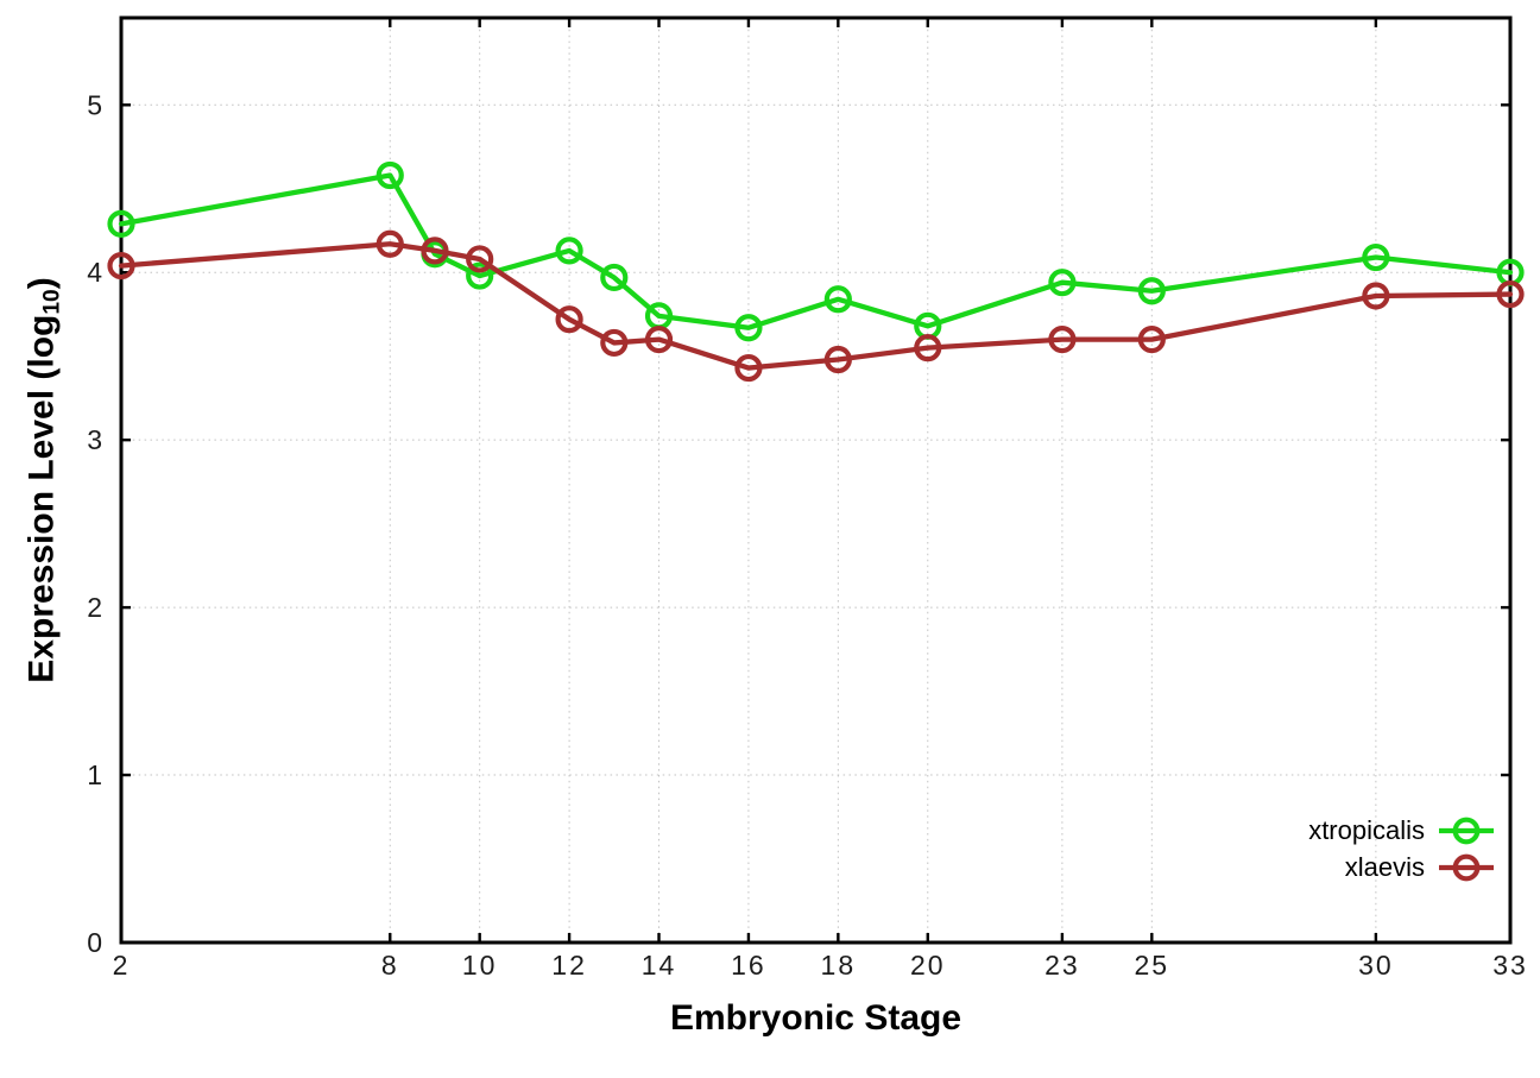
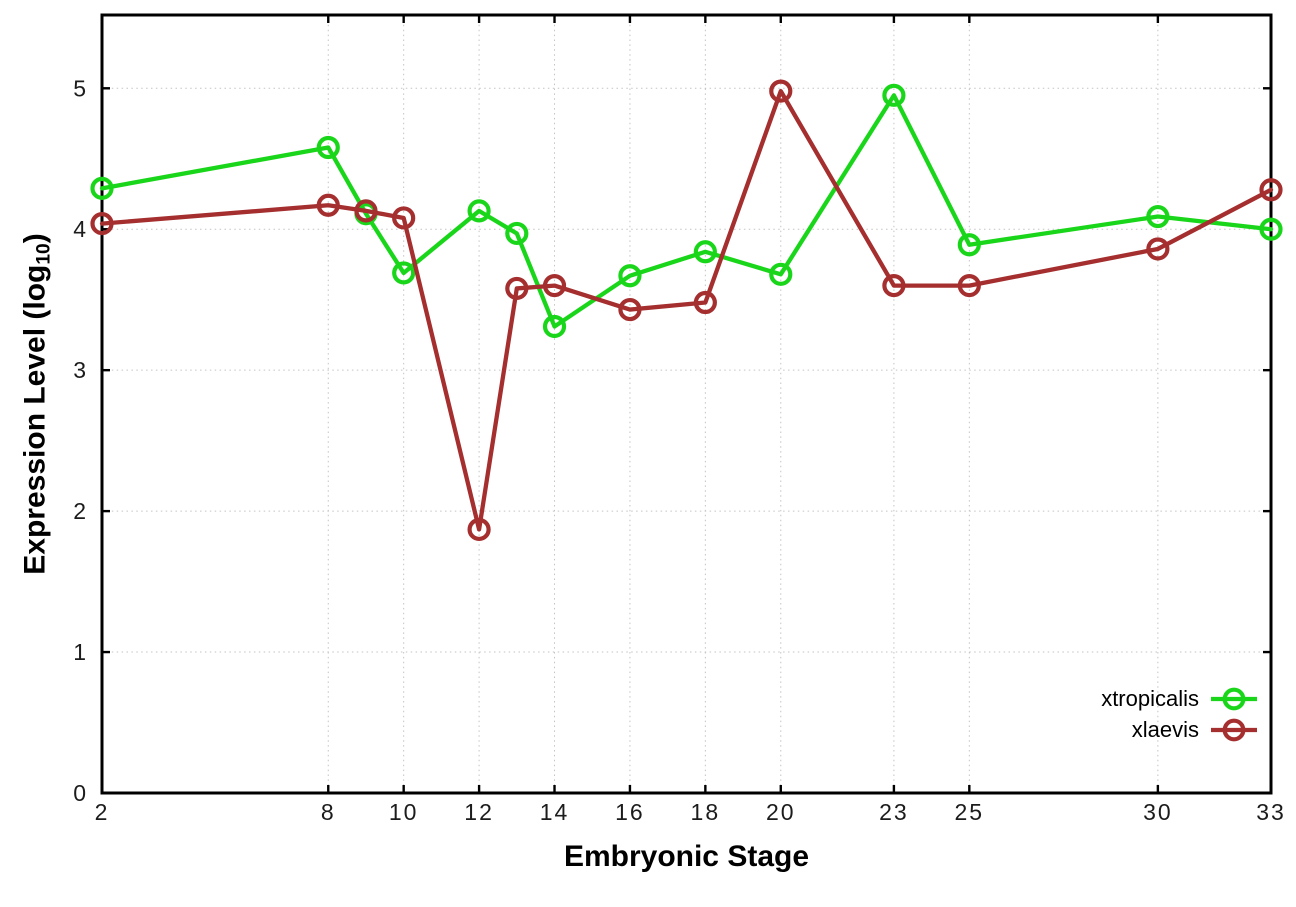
xtropicalis/10: 3.98 -> 3.69
xlaevis/12: 3.72 -> 1.87
xtropicalis/14: 3.74 -> 3.31
xlaevis/20: 3.55 -> 4.98
xtropicalis/23: 3.94 -> 4.95
xlaevis/33: 3.87 -> 4.28
